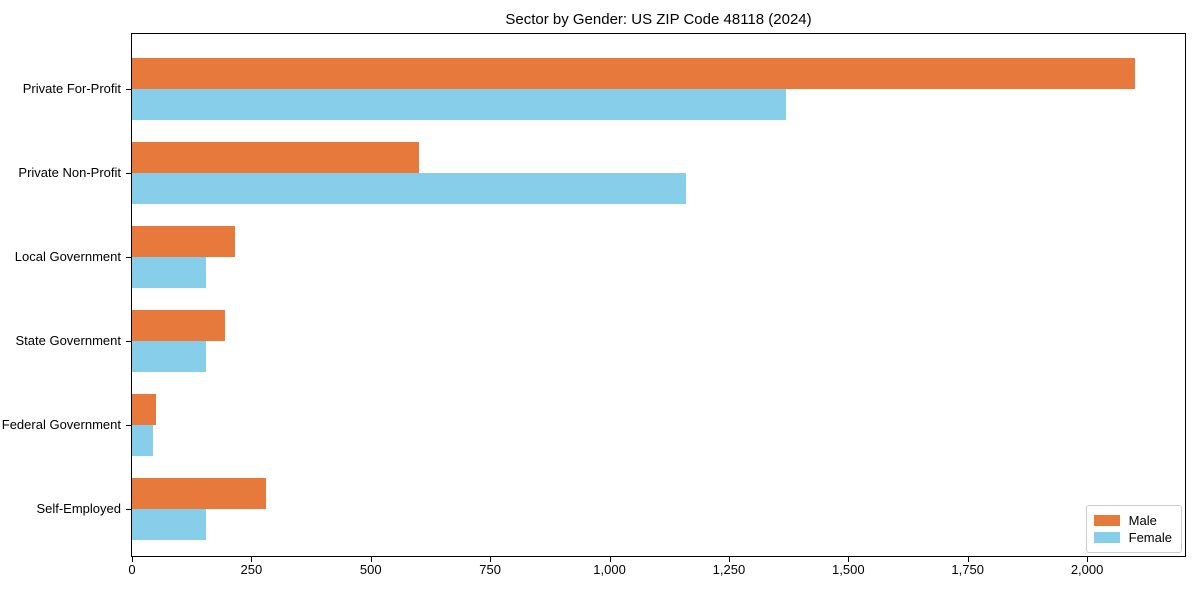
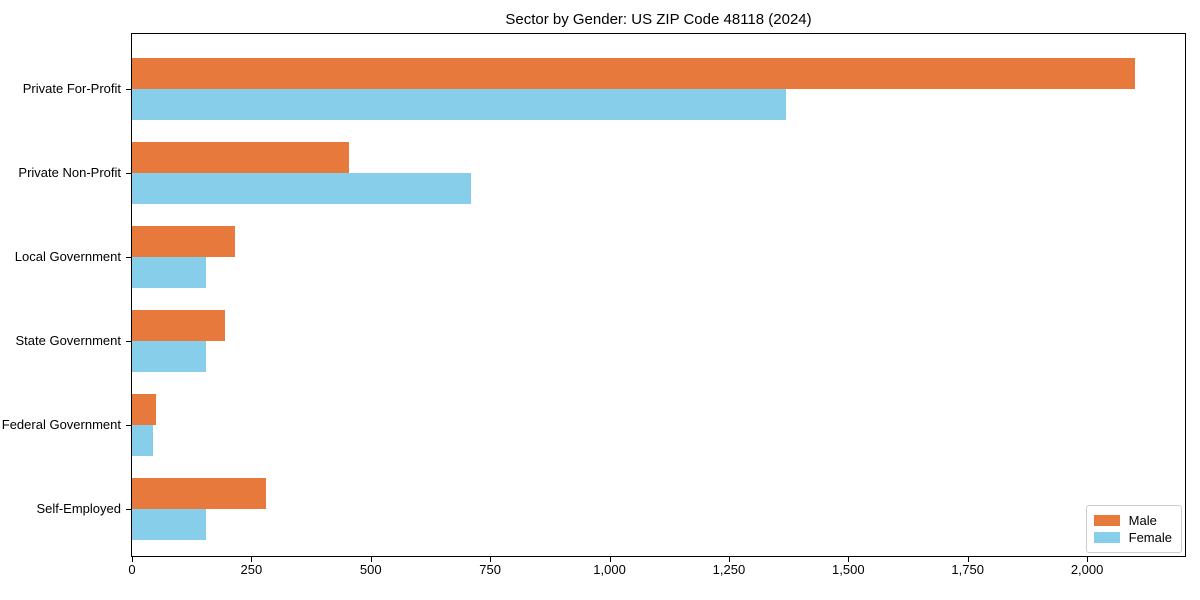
Male/Private Non-Profit: 600 -> 460
Female/Private Non-Profit: 1160 -> 710
